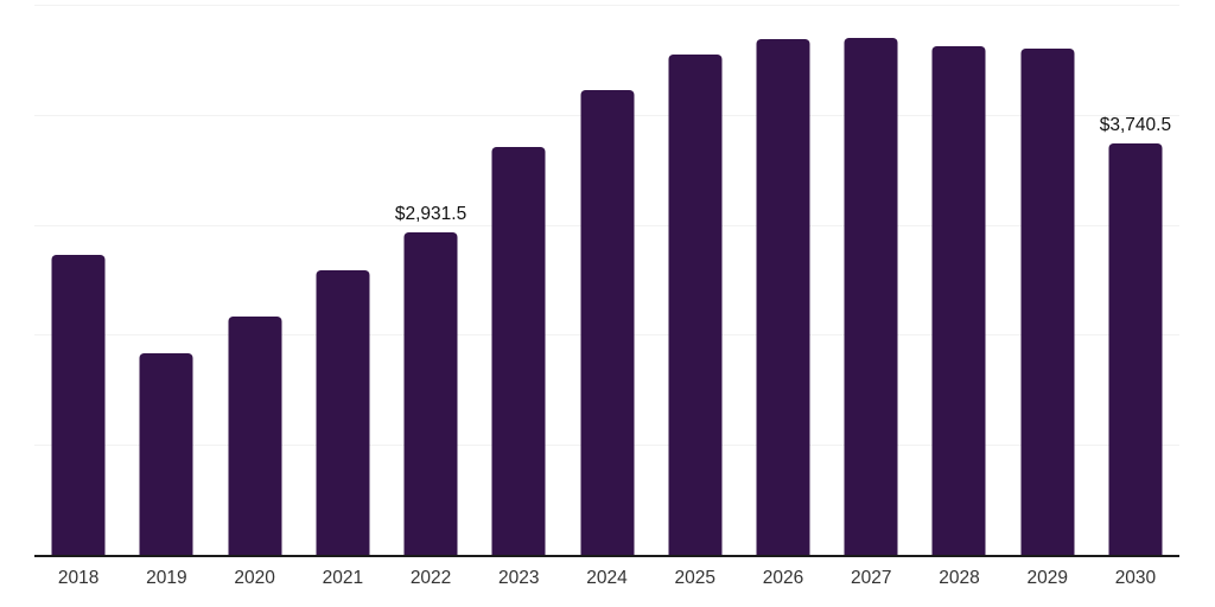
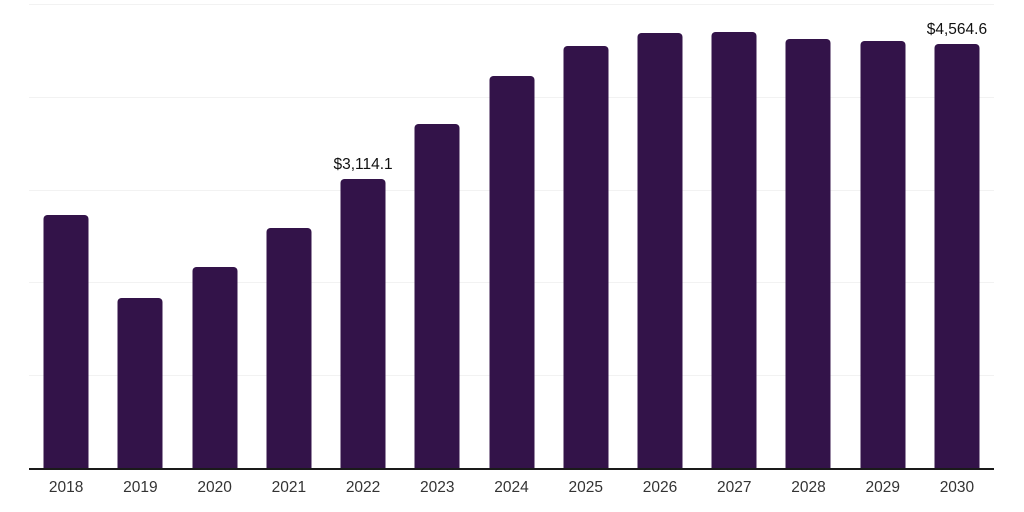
2022: $2,931.5 -> $3,114.1
2030: $3,740.5 -> $4,564.6
